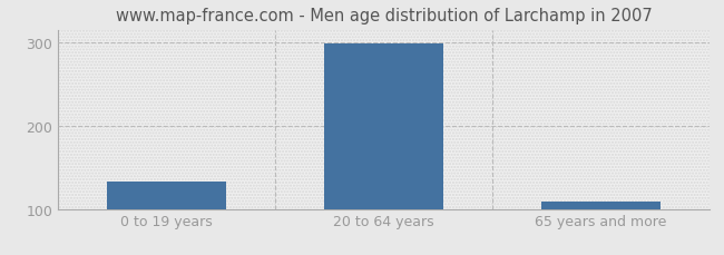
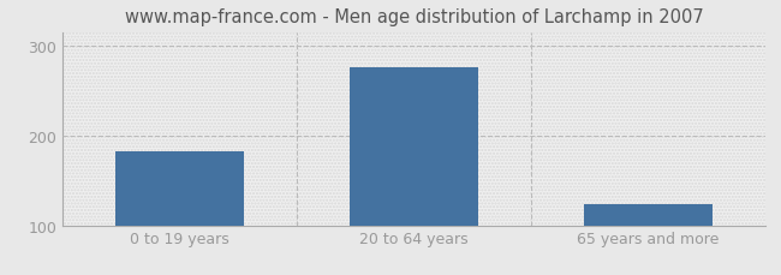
0 to 19 years: 133 -> 182
20 to 64 years: 299 -> 276
65 years and more: 109 -> 124
